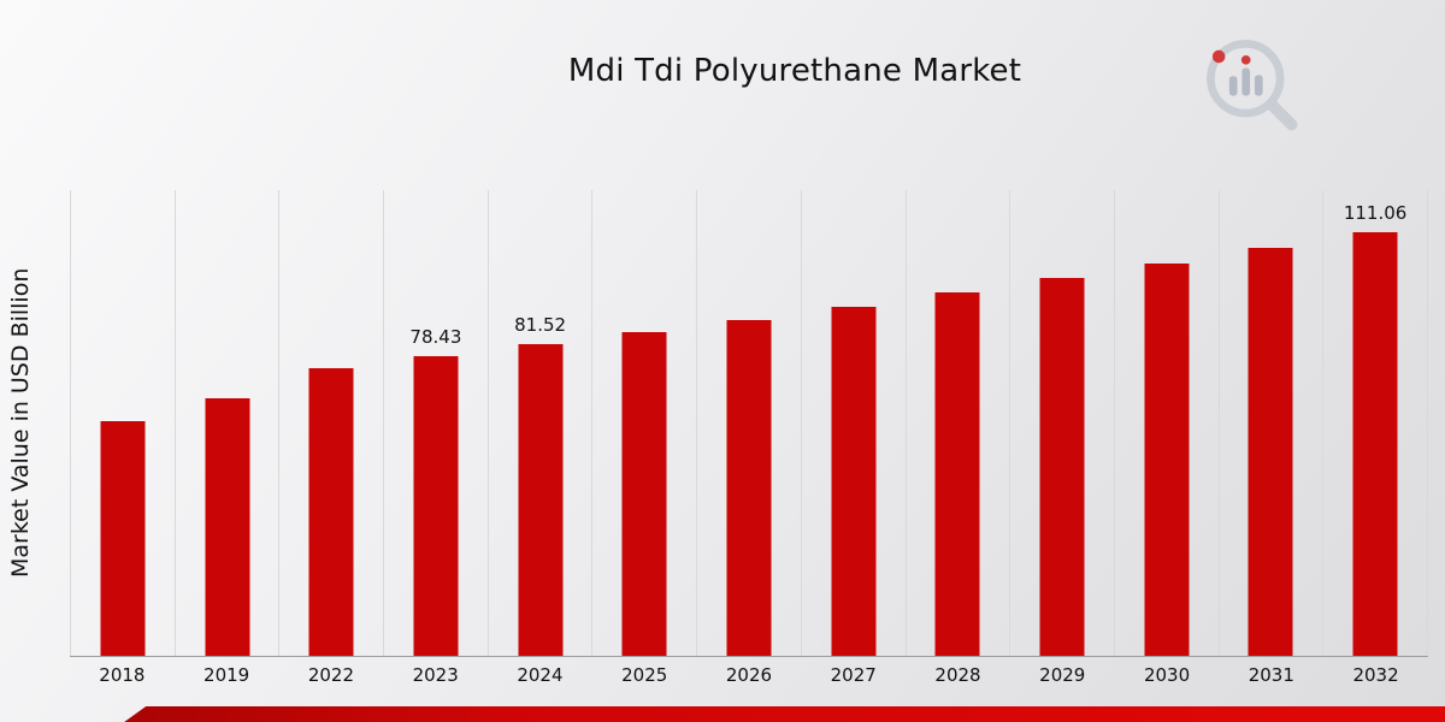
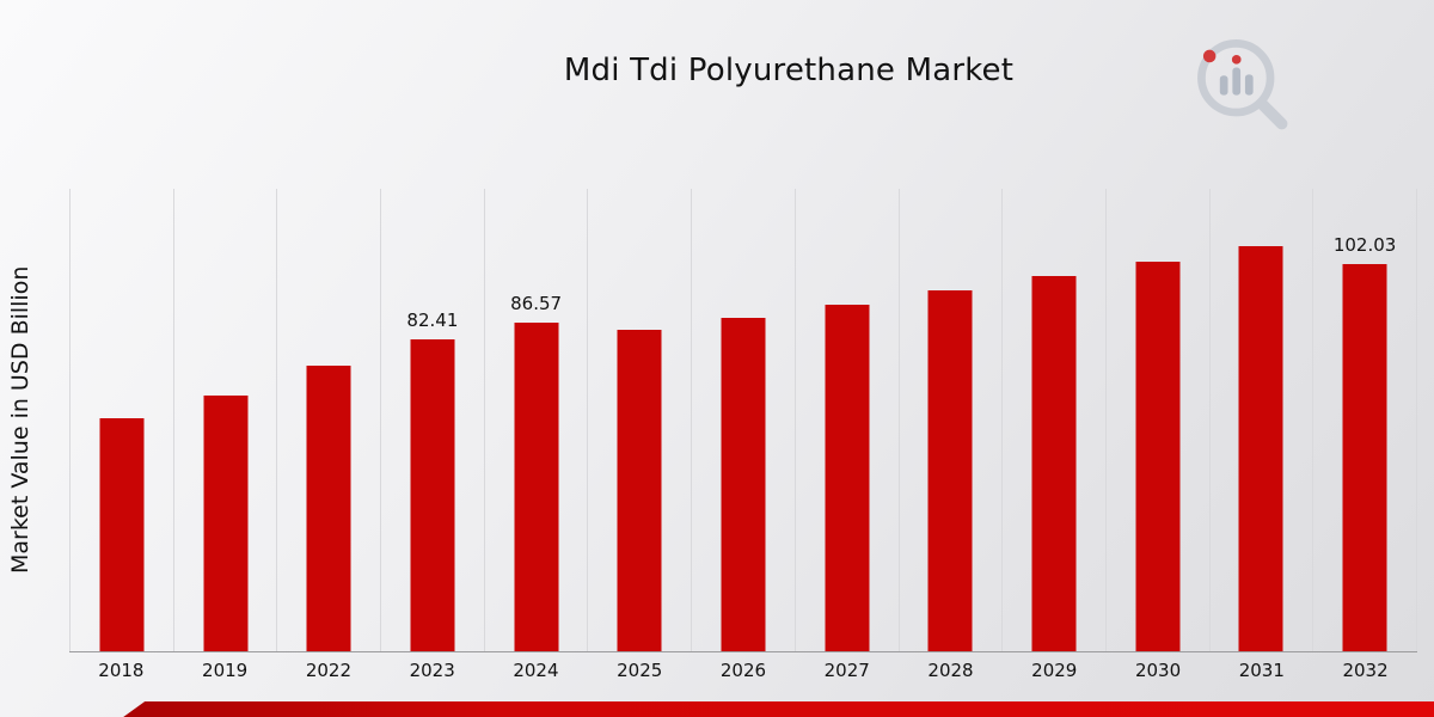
2023: 78.43 -> 82.41
2024: 81.52 -> 86.57
2032: 111.06 -> 102.03
